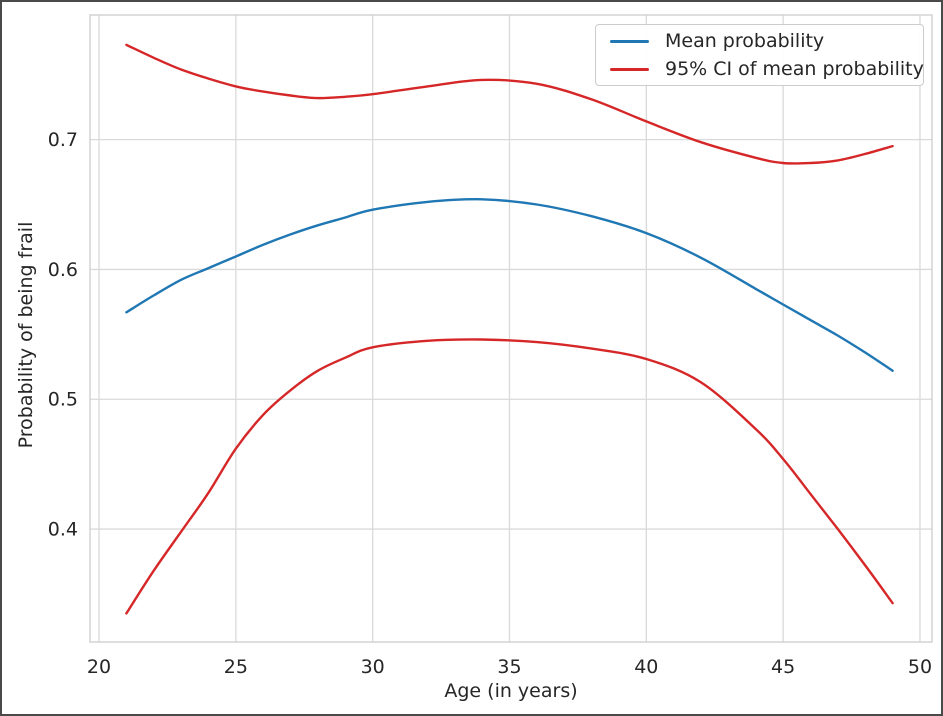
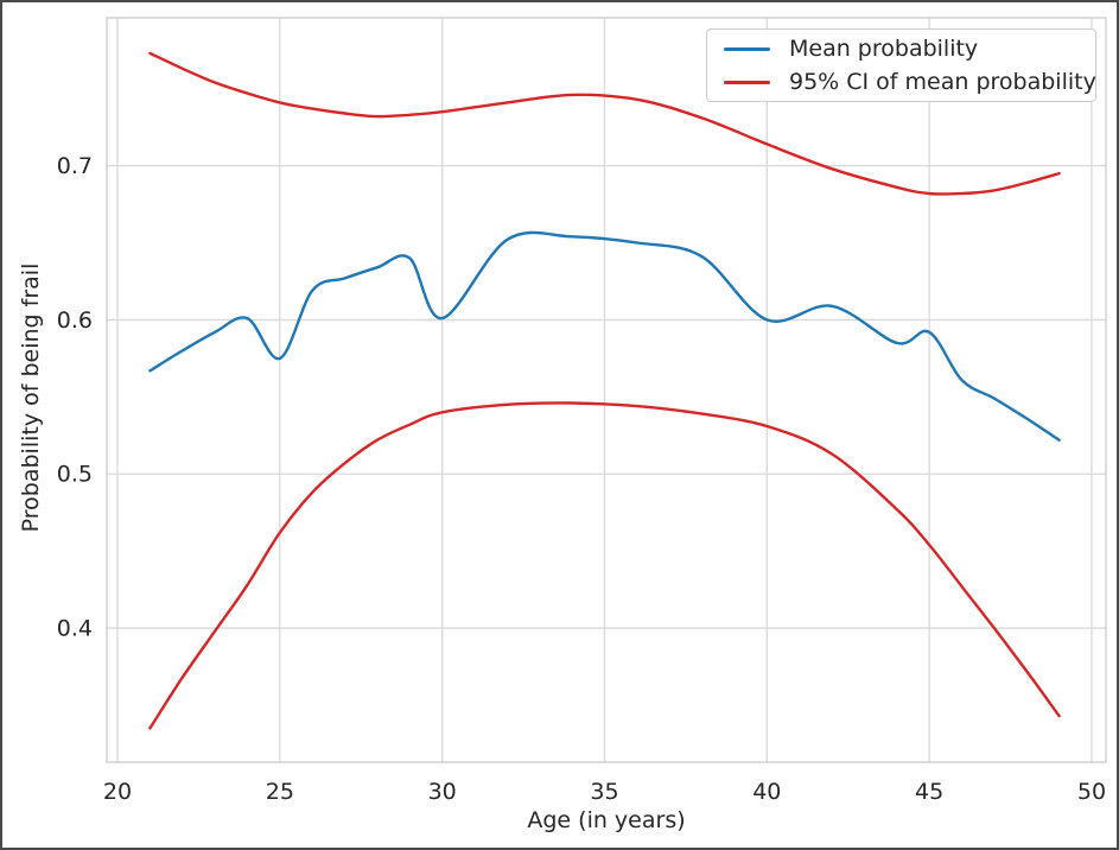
Mean probability/25: 0.610 -> 0.575
Mean probability/30: 0.646 -> 0.601
Mean probability/40: 0.628 -> 0.600
Mean probability/45: 0.573 -> 0.592
